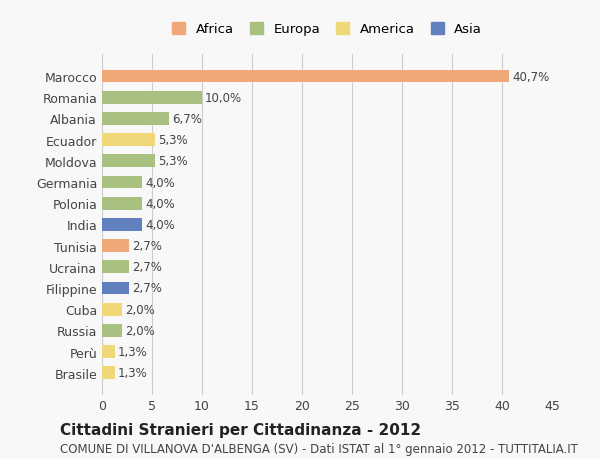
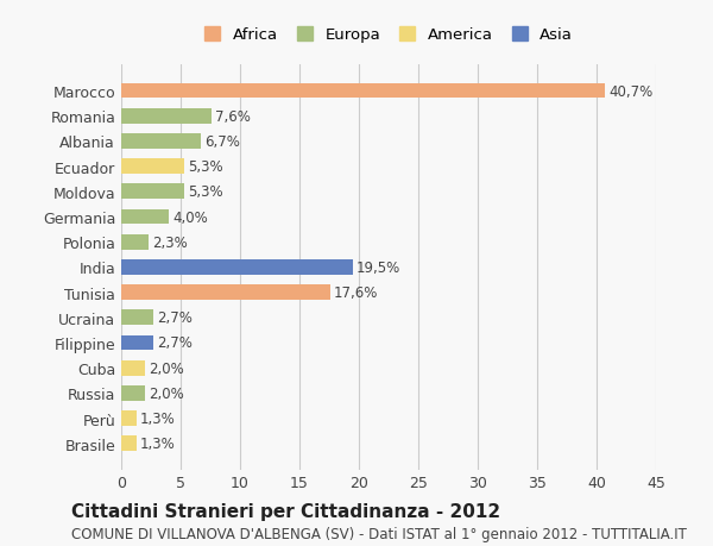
Romania: 10,0% -> 7,6%
Polonia: 4,0% -> 2,3%
India: 4,0% -> 19,5%
Tunisia: 2,7% -> 17,6%
